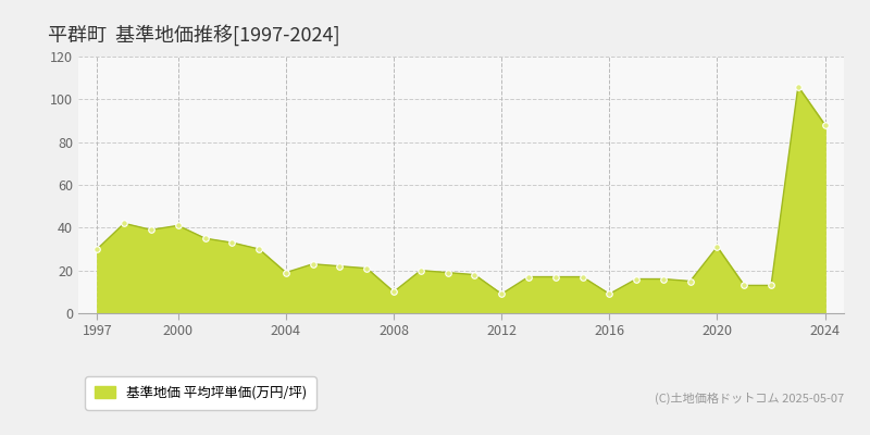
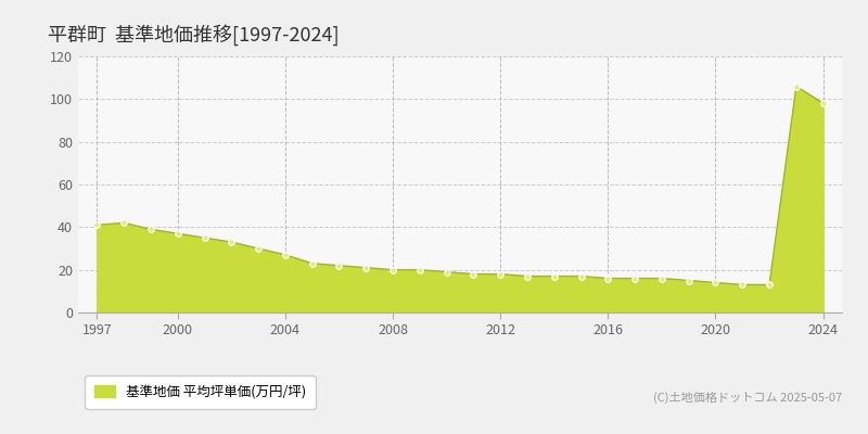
1997: 30 -> 41
2000: 41 -> 37
2004: 19 -> 27
2008: 10 -> 20
2012: 9 -> 18
2016: 9 -> 16
2020: 31 -> 14
2024: 88 -> 98
